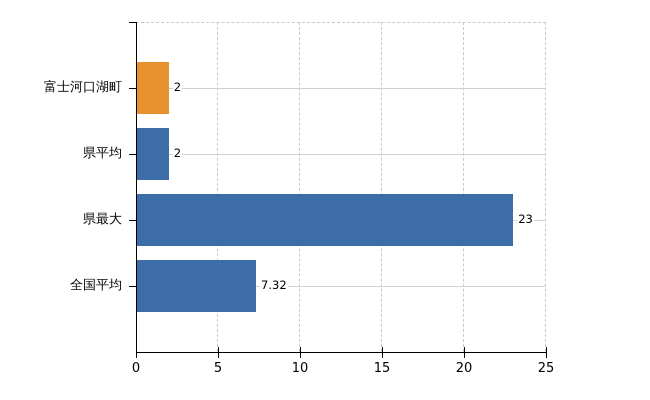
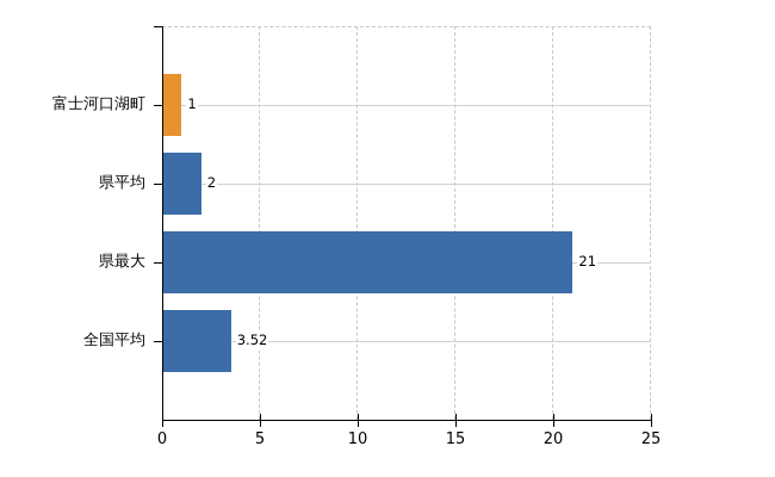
富士河口湖町: 2 -> 1
県最大: 23 -> 21
全国平均: 7.32 -> 3.52
